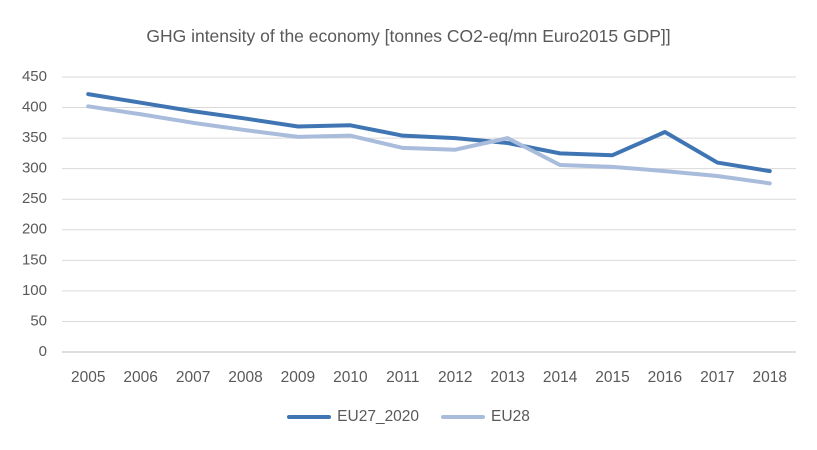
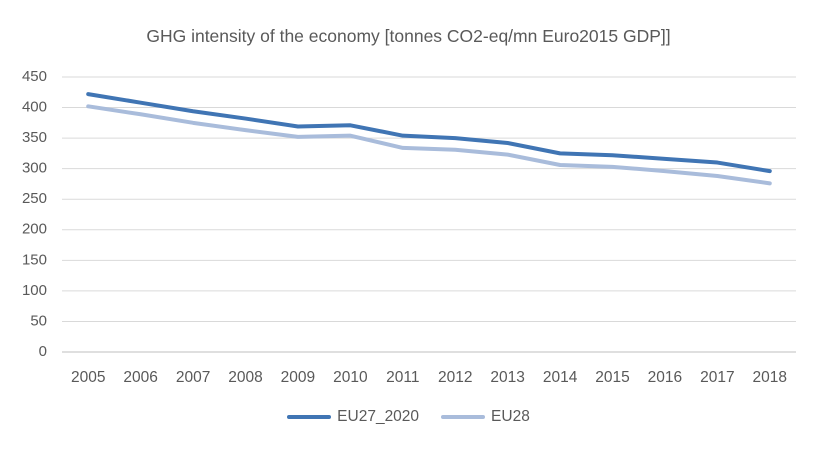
EU28/2013: 350 -> 320
EU27_2020/2016: 360 -> 320
